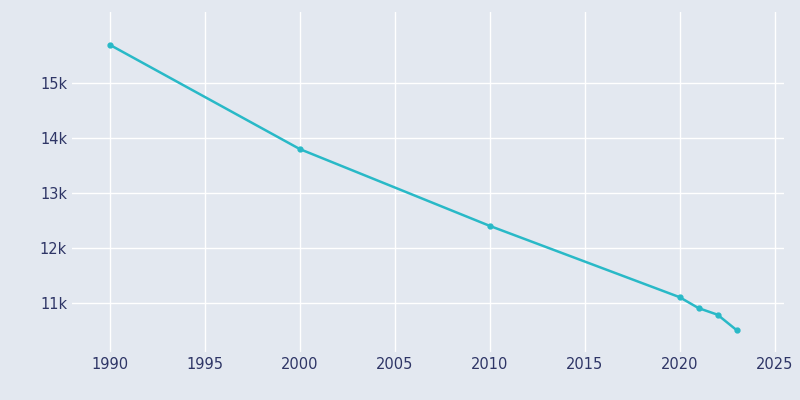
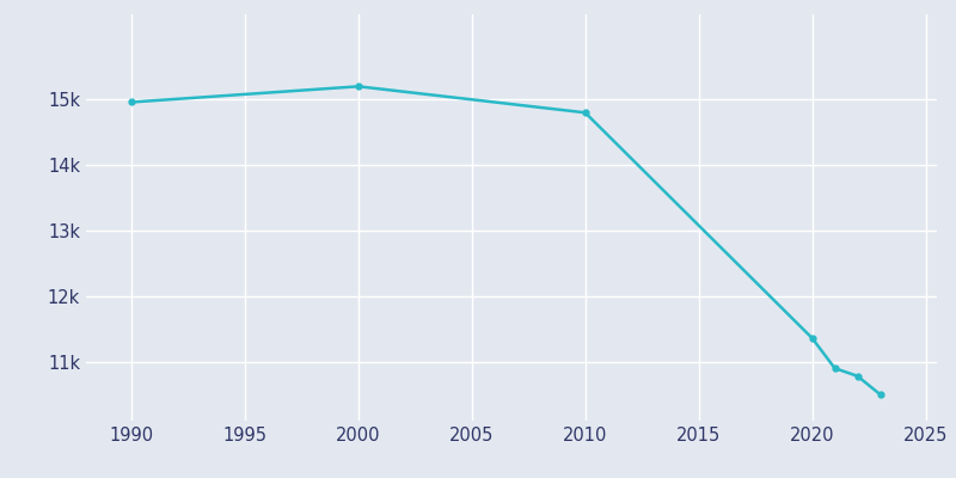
1990: 15.70k -> 14.96k
2000: 13.80k -> 15.20k
2010: 12.40k -> 14.80k
2020: 11.10k -> 11.36k
